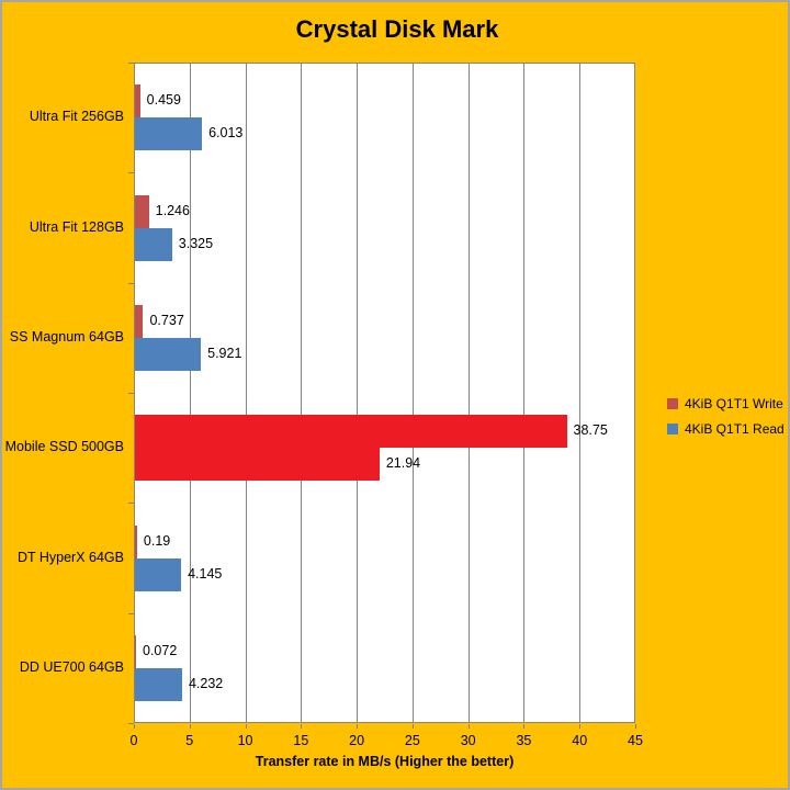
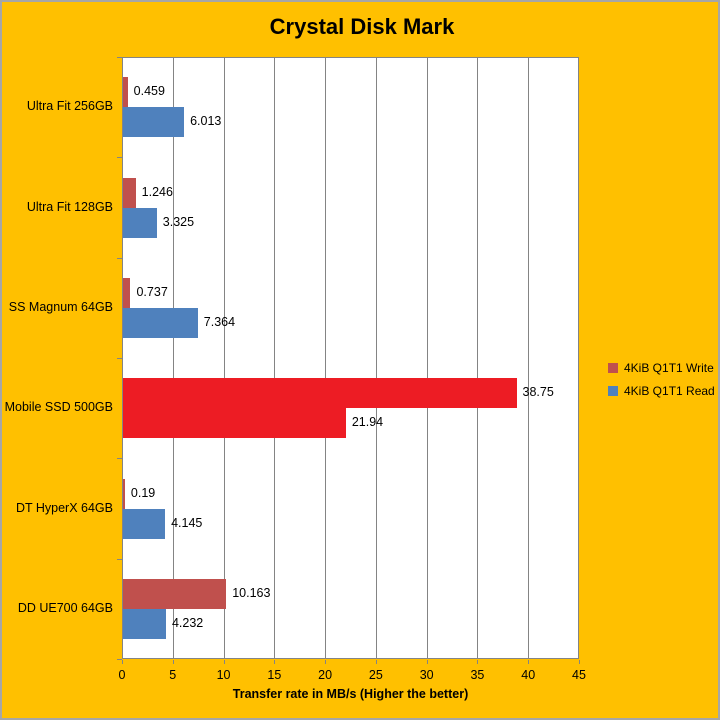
4KiB Q1T1 Read/SS Magnum 64GB: 5.921 -> 7.364
4KiB Q1T1 Write/DD UE700 64GB: 0.072 -> 10.163
